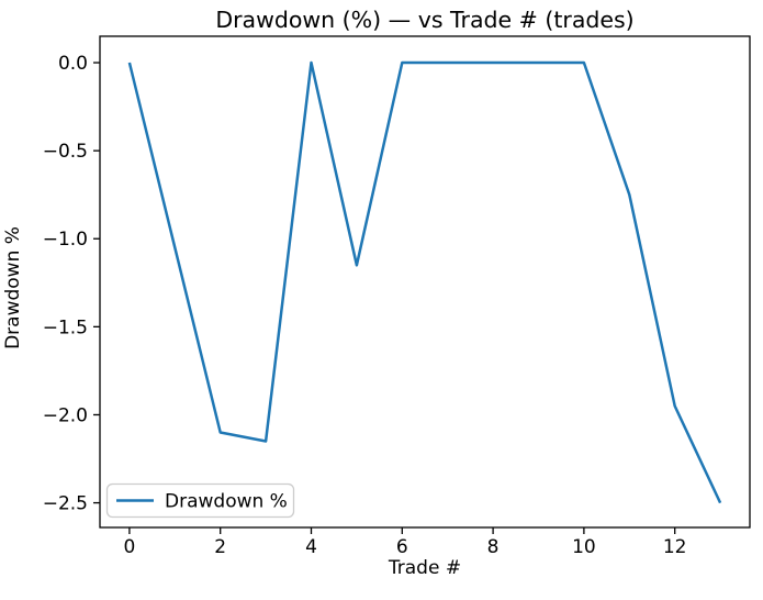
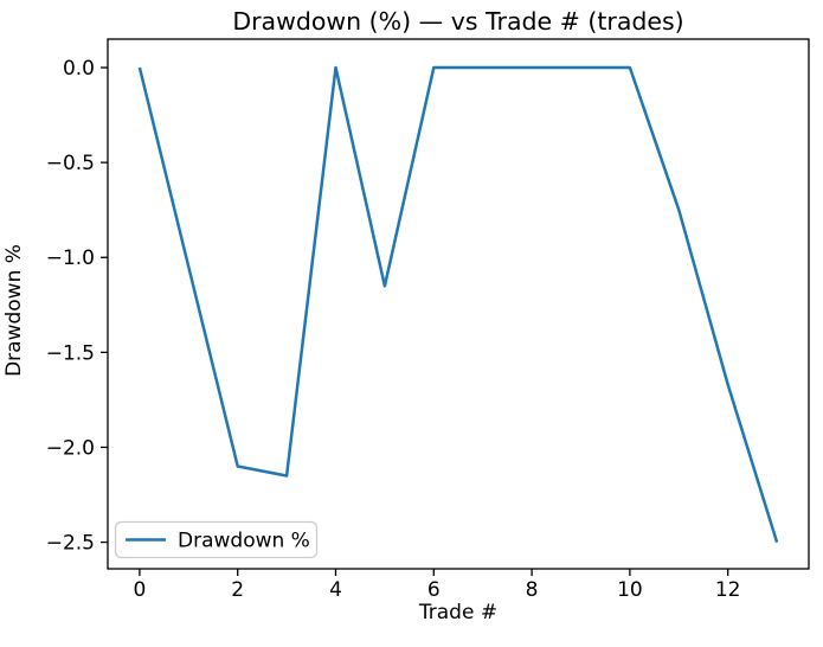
12: -1.95 -> -1.67
